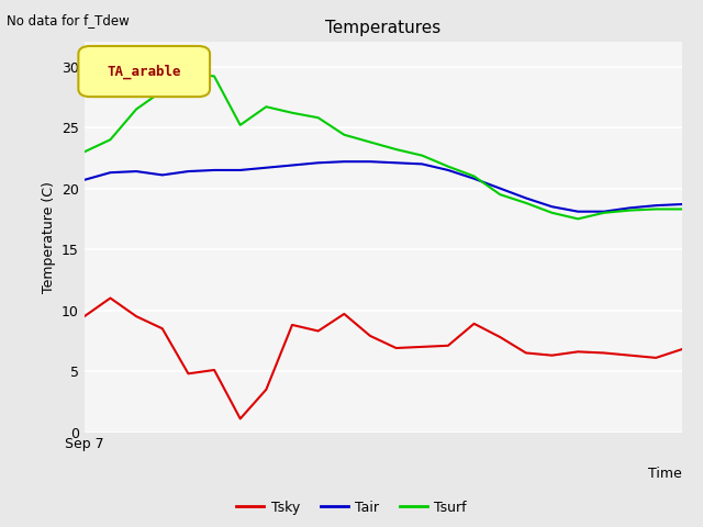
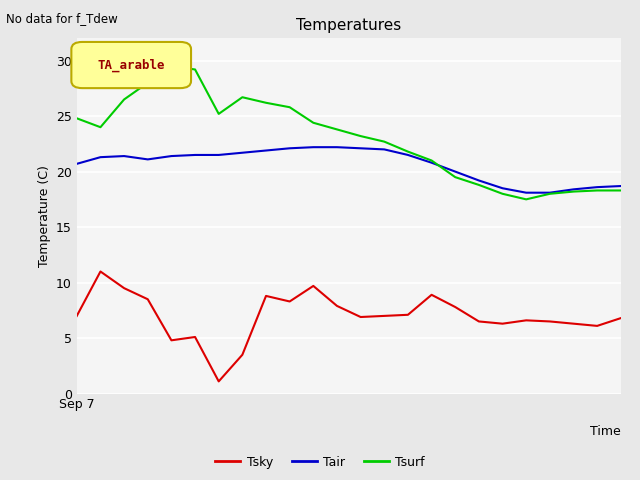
Tsky/Sep 7: 9.5 -> 7.0
Tsurf/Sep 7: 23.0 -> 24.8
